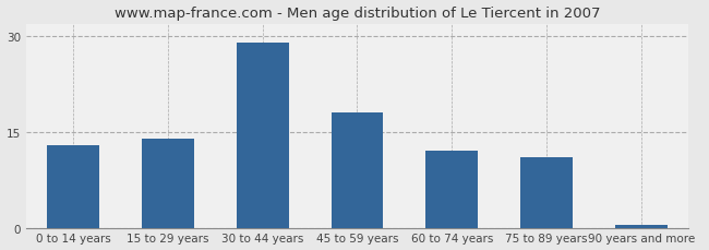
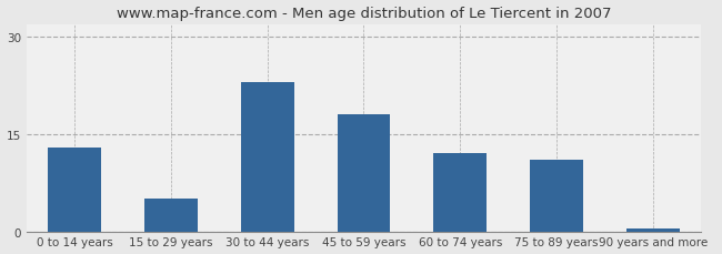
15 to 29 years: 14.0 -> 5.0
30 to 44 years: 29.0 -> 23.0
